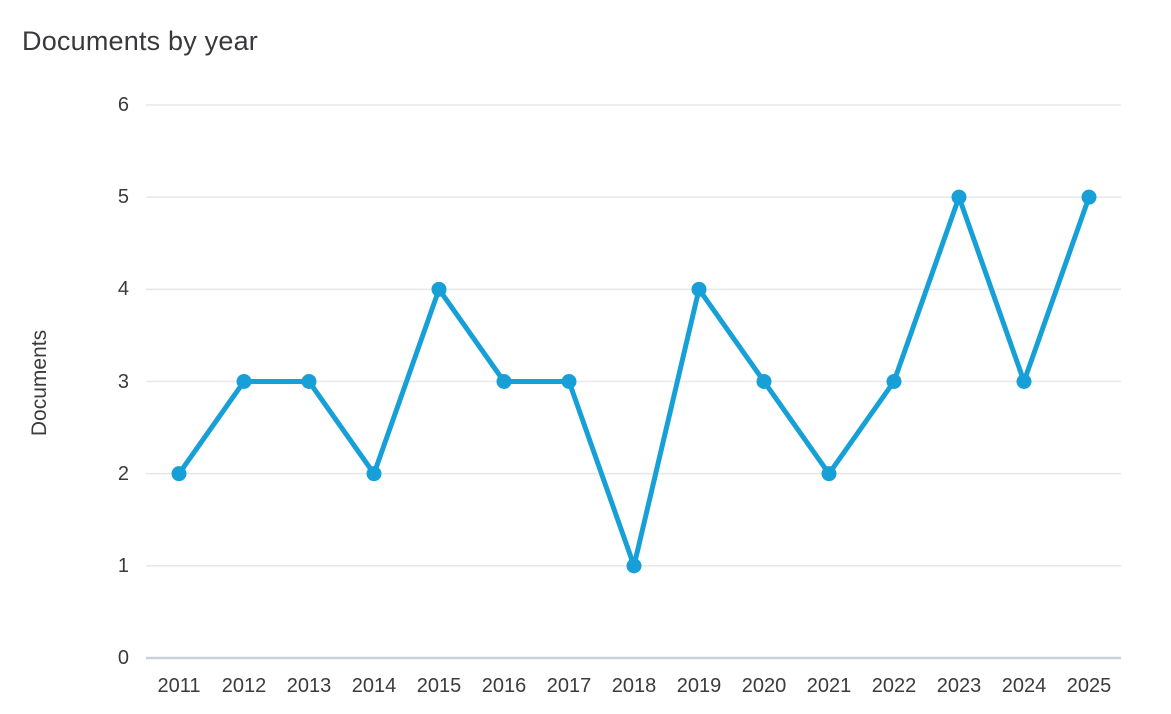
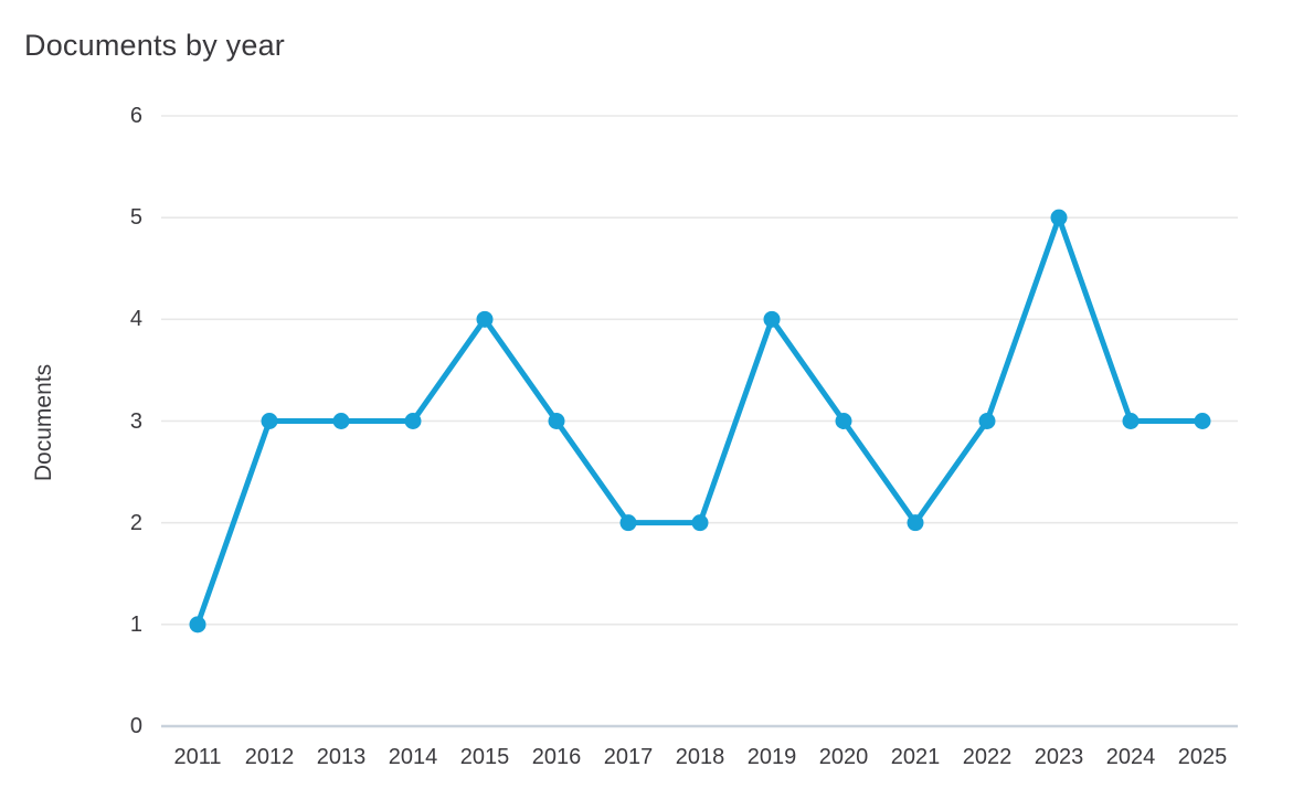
2011: 2 -> 1
2014: 2 -> 3
2017: 3 -> 2
2018: 1 -> 2
2025: 5 -> 3
